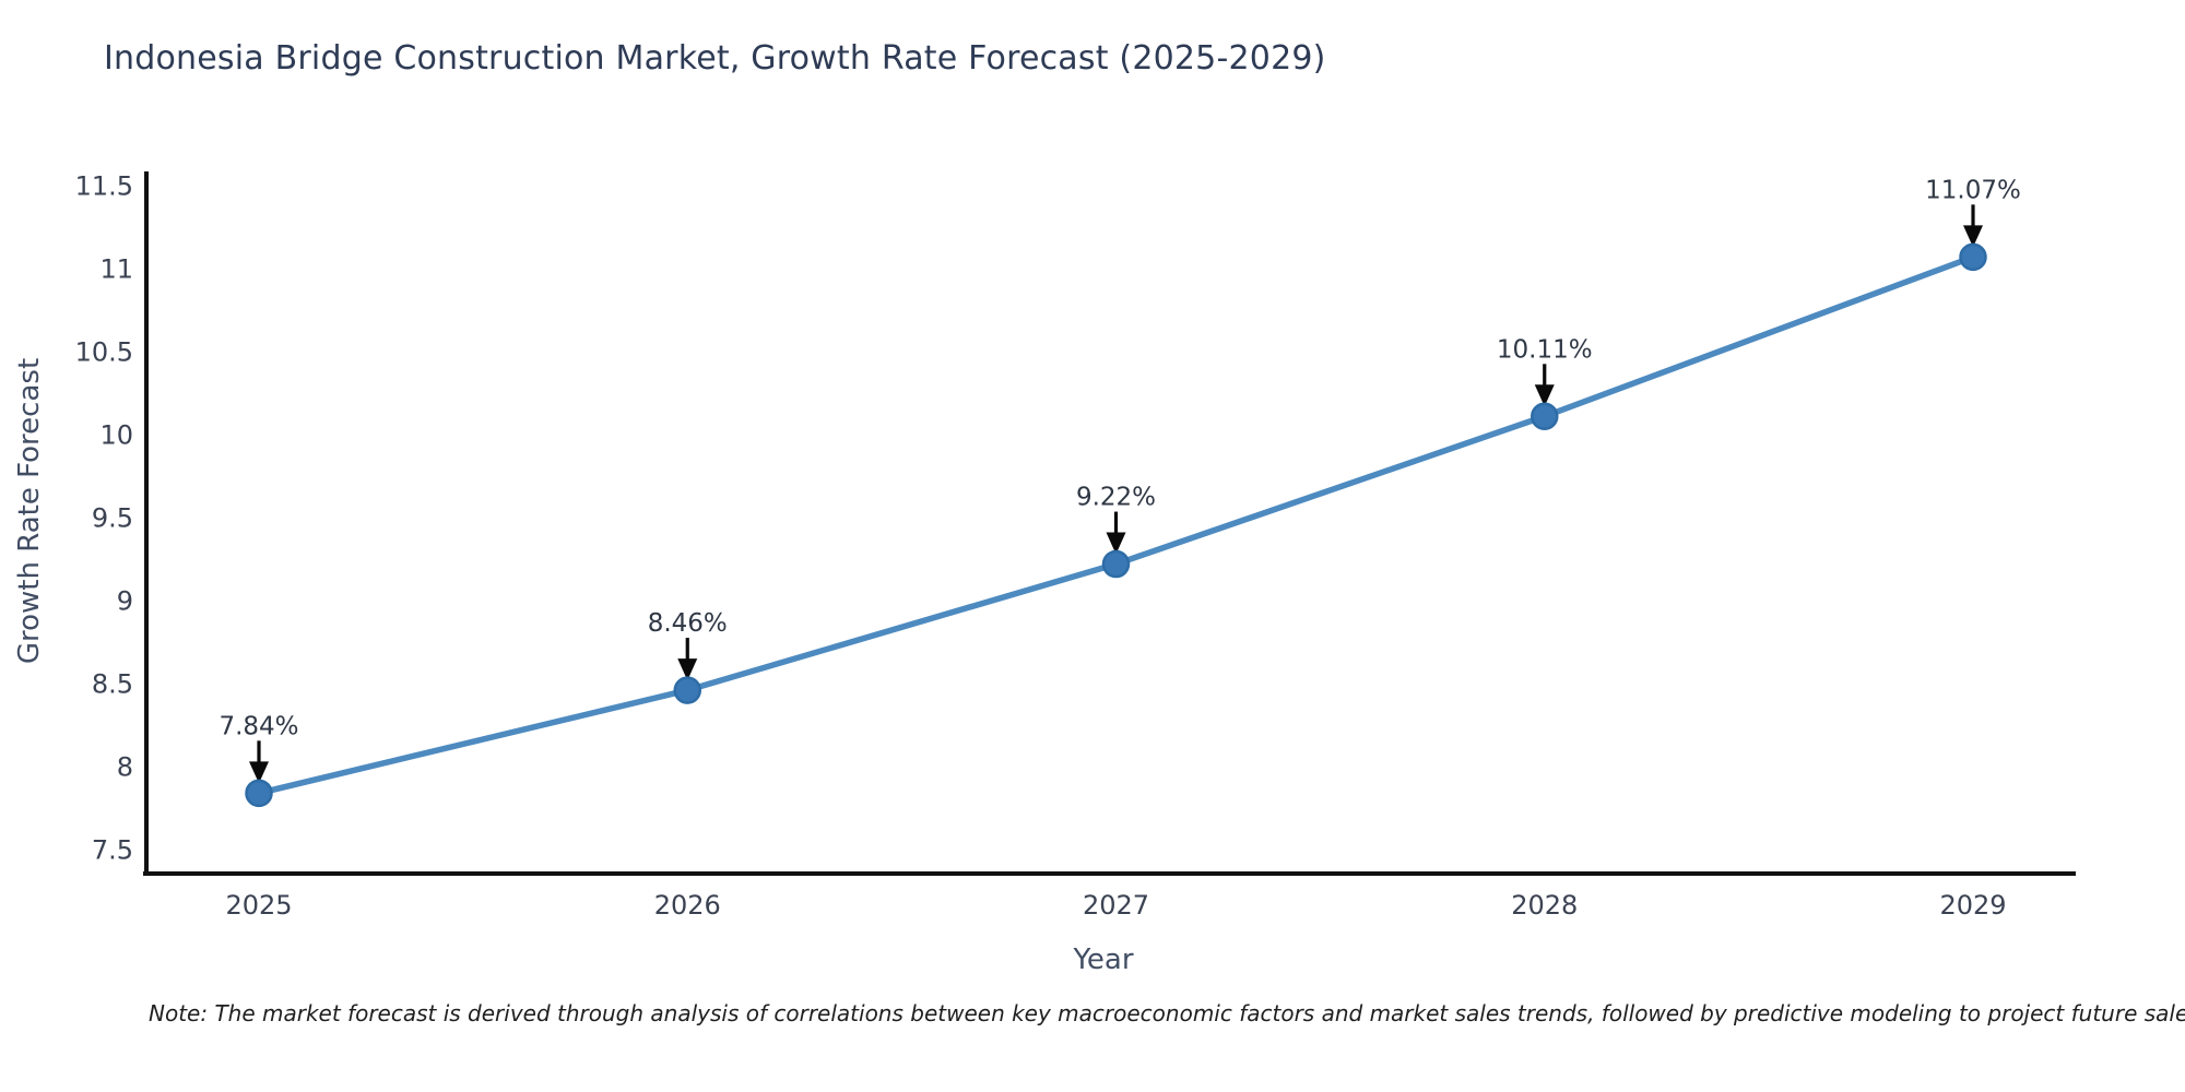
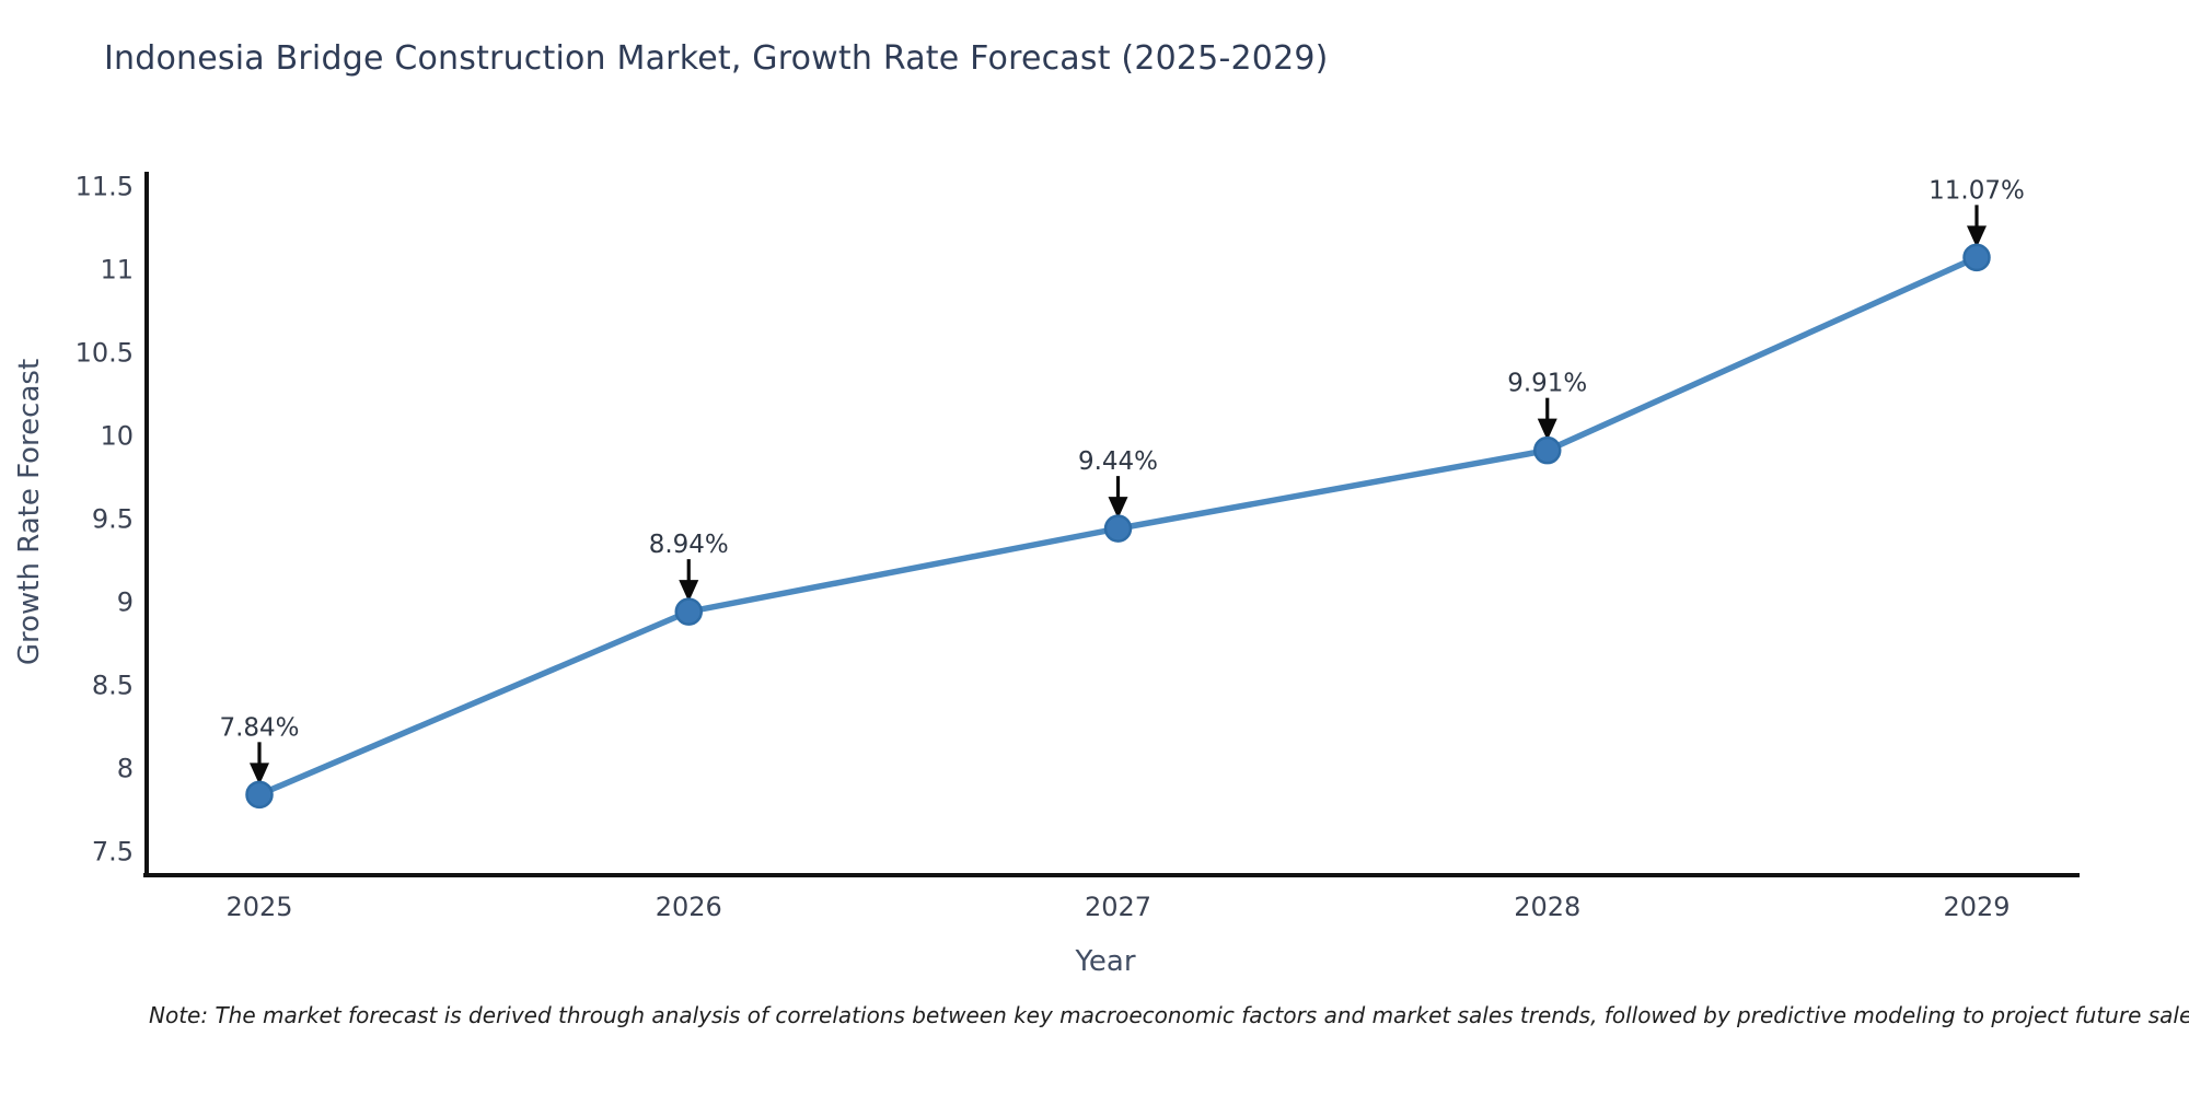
2026: 8.46% -> 8.94%
2027: 9.22% -> 9.44%
2028: 10.11% -> 9.91%
